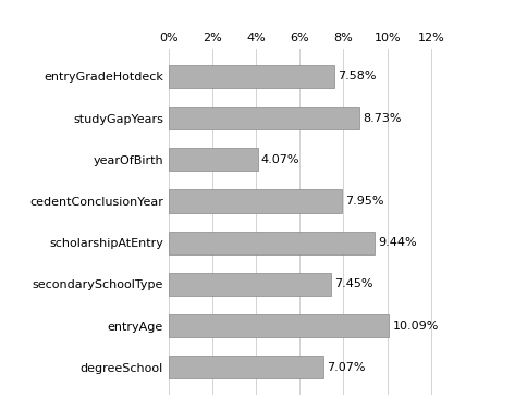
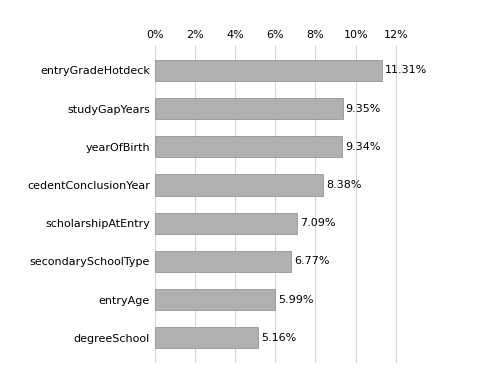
entryGradeHotdeck: 7.58% -> 11.31%
studyGapYears: 8.73% -> 9.35%
yearOfBirth: 4.07% -> 9.34%
cedentConclusionYear: 7.95% -> 8.38%
scholarshipAtEntry: 9.44% -> 7.09%
secondarySchoolType: 7.45% -> 6.77%
entryAge: 10.09% -> 5.99%
degreeSchool: 7.07% -> 5.16%
